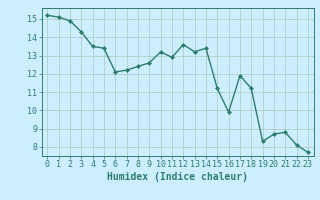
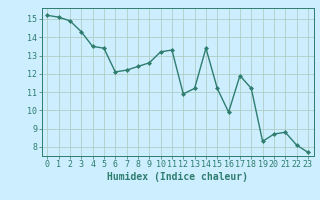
11: 12.9 -> 13.3
12: 13.6 -> 10.9
13: 13.2 -> 11.2
